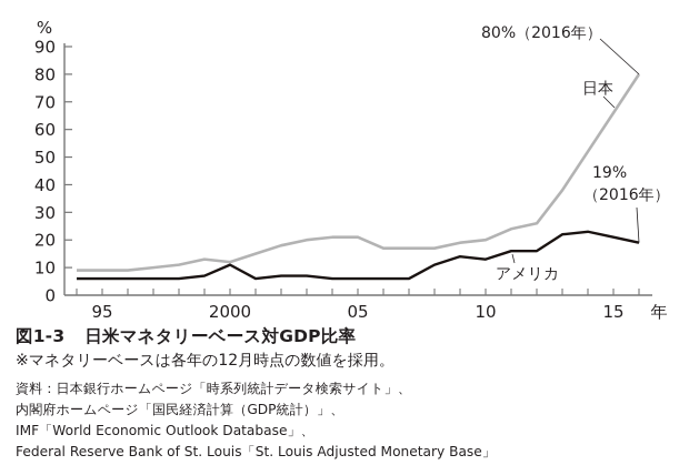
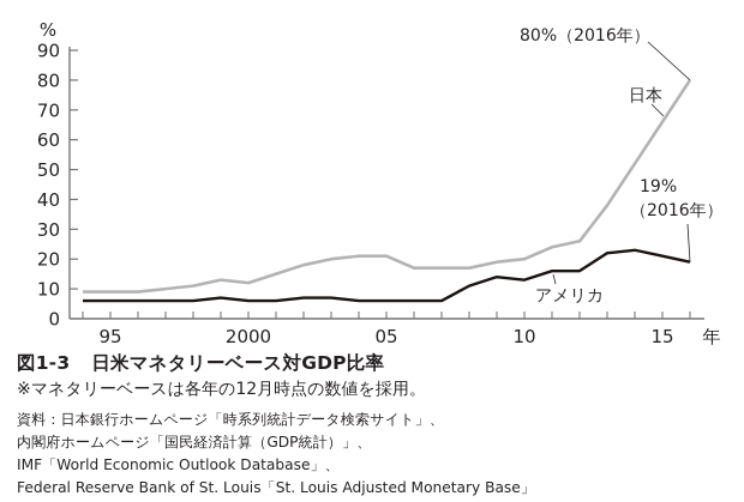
アメリカ/2000: 11 -> 6
